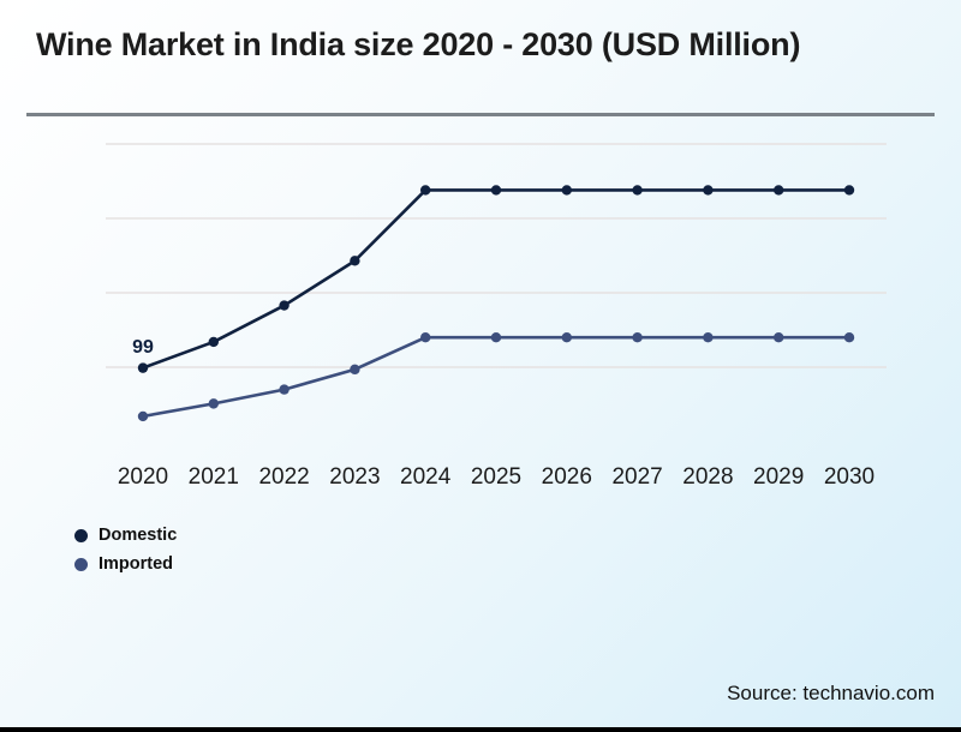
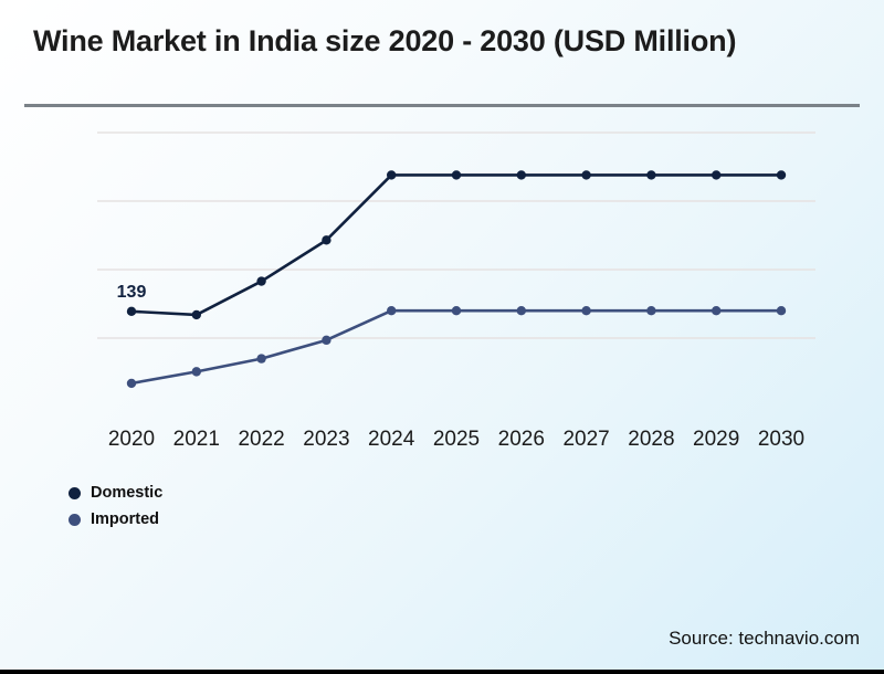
Domestic/2020: 99 -> 139
